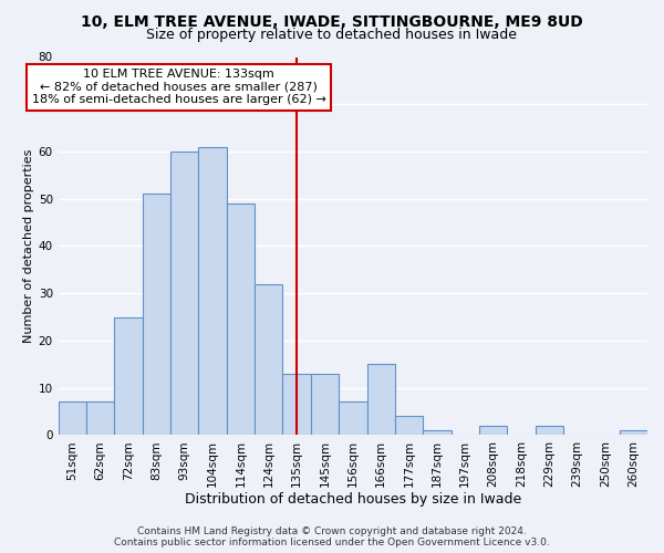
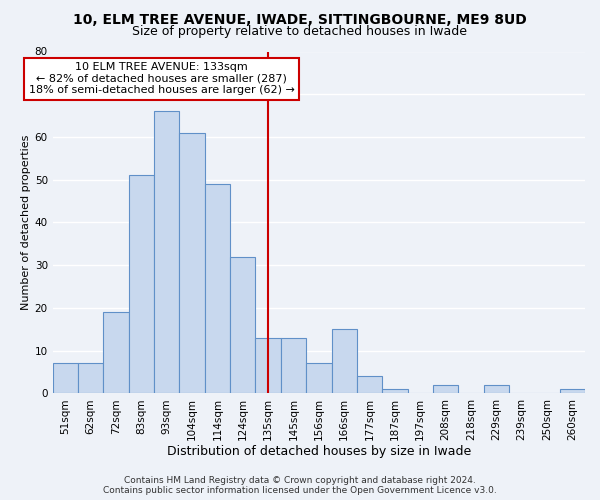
72sqm: 25 -> 19
93sqm: 60 -> 66
